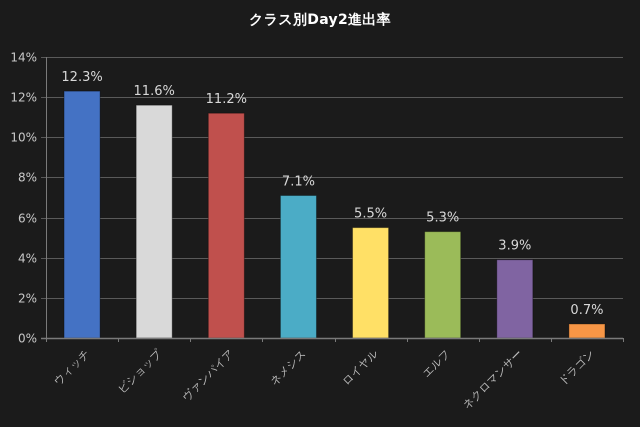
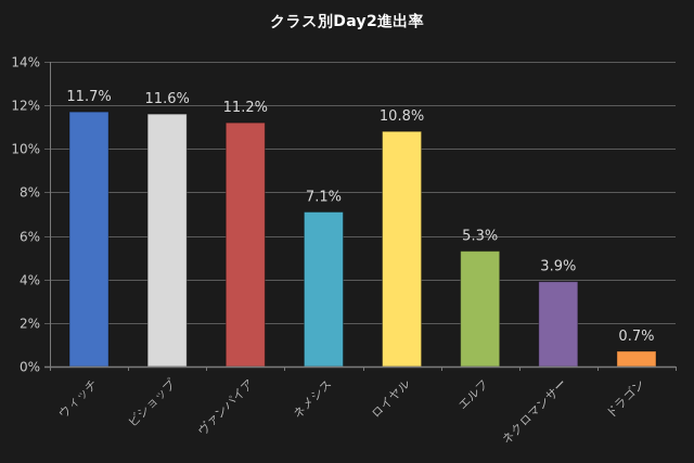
ウィッチ: 12.3% -> 11.7%
ロイヤル: 5.5% -> 10.8%
